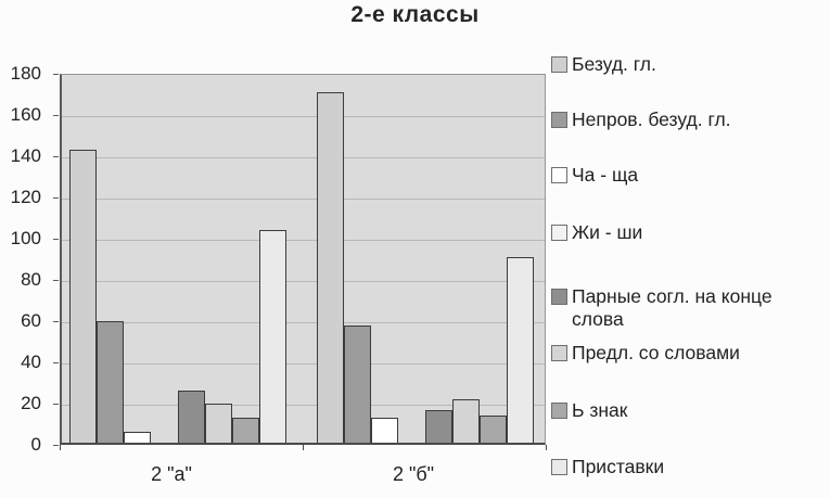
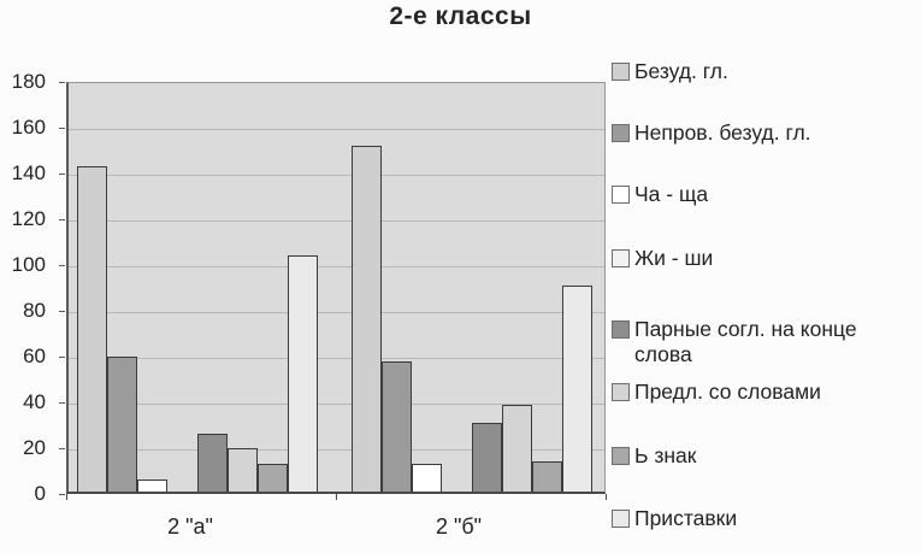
Безуд. гл./2 "б": 170 -> 151
Парные согл. на конце слова/2 "б": 16 -> 30
Предл. со словами/2 "б": 21 -> 38
